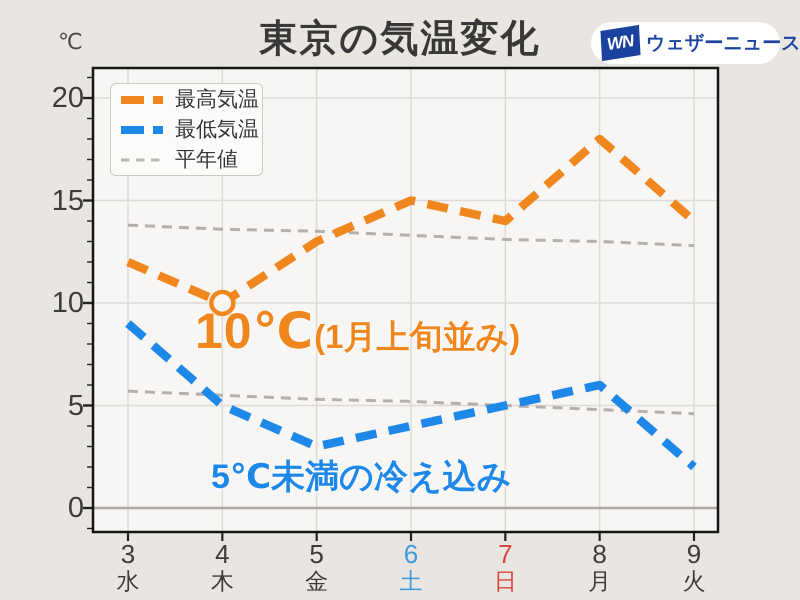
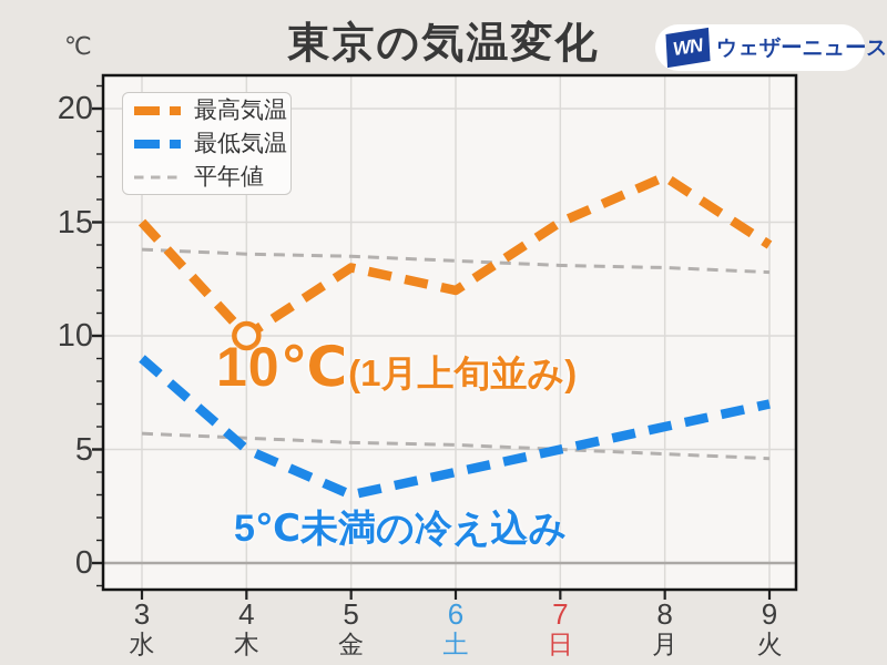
最高気温/3: 12 -> 15
最高気温/6: 15 -> 12
最高気温/7: 14 -> 15
最高気温/8: 18 -> 17
最低気温/9: 2 -> 7
